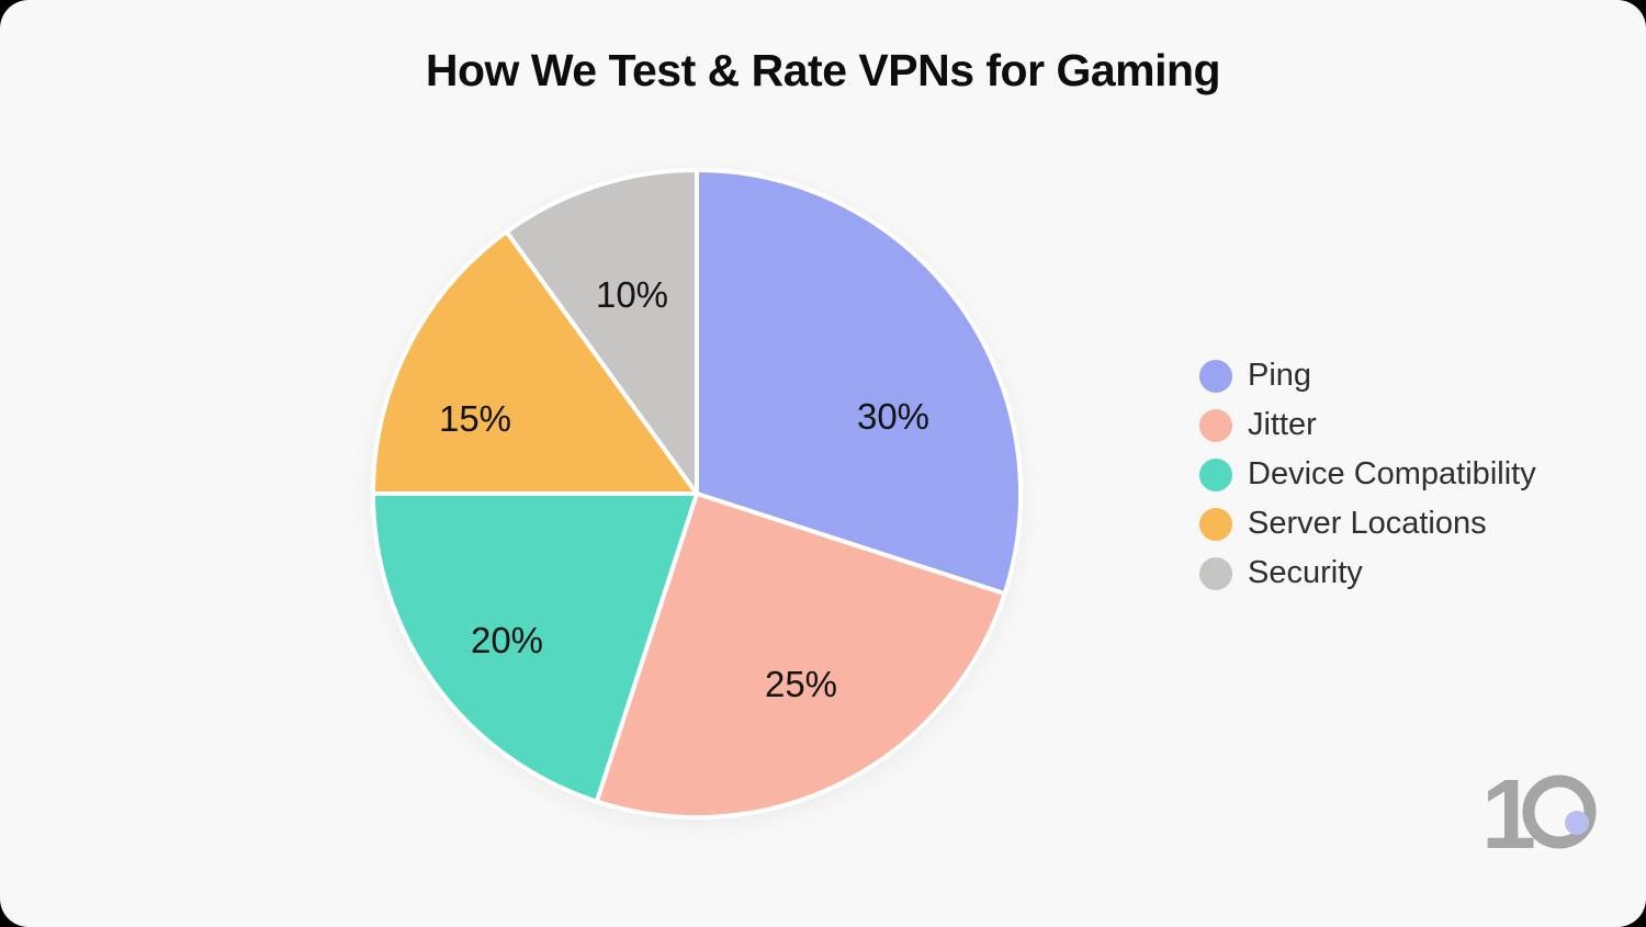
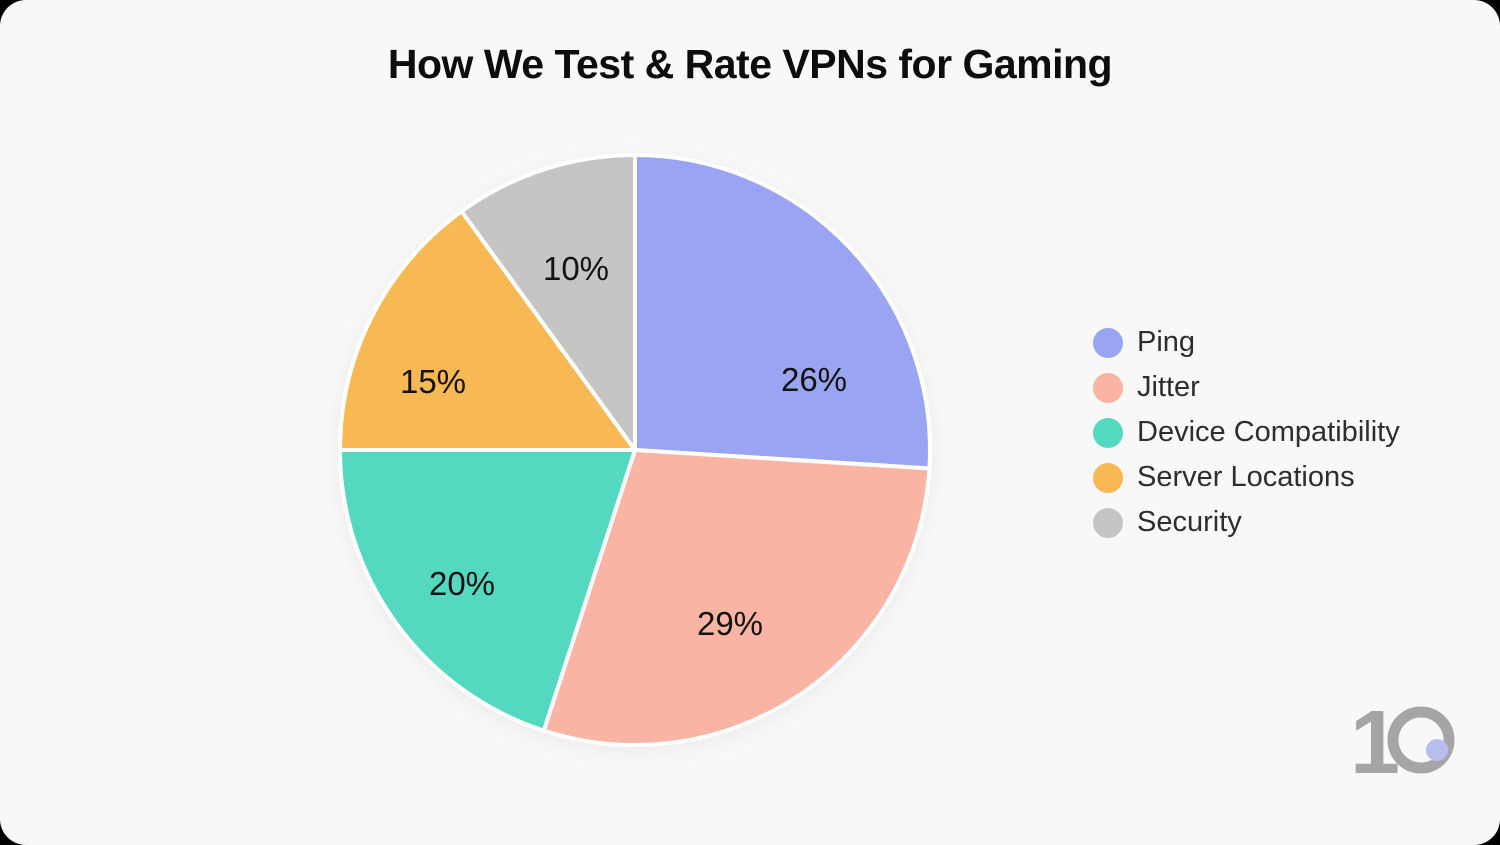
Ping: 30% -> 26%
Jitter: 25% -> 29%
